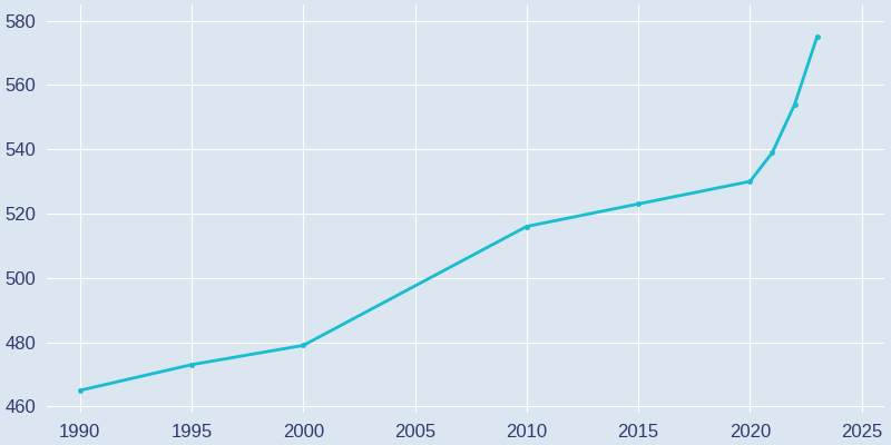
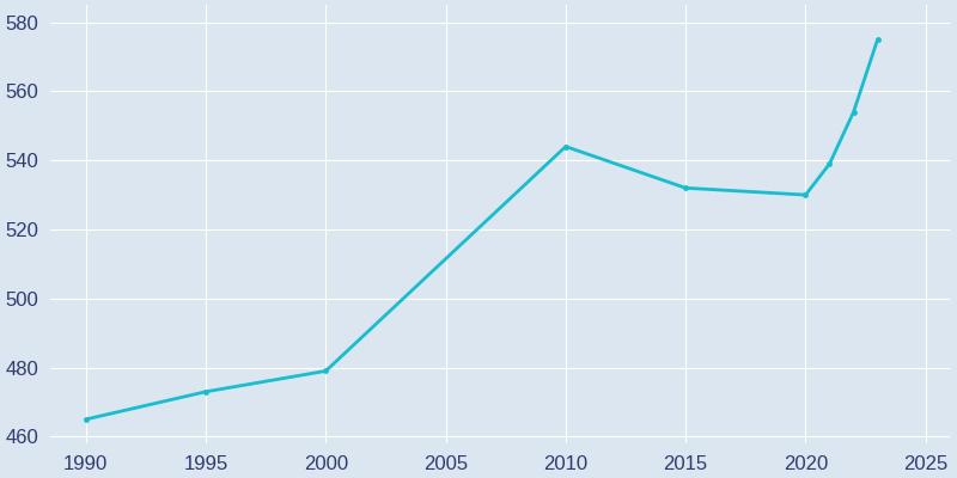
2010: 516 -> 544
2015: 523 -> 532
